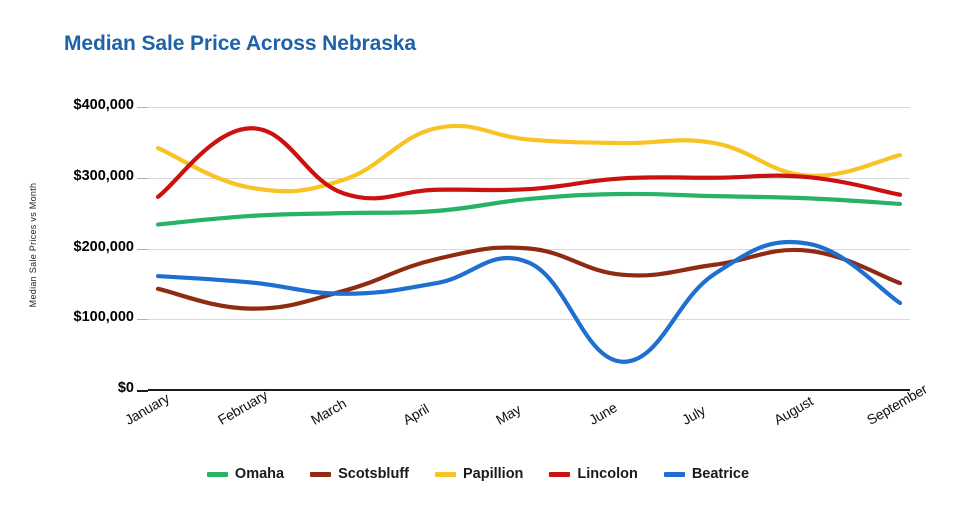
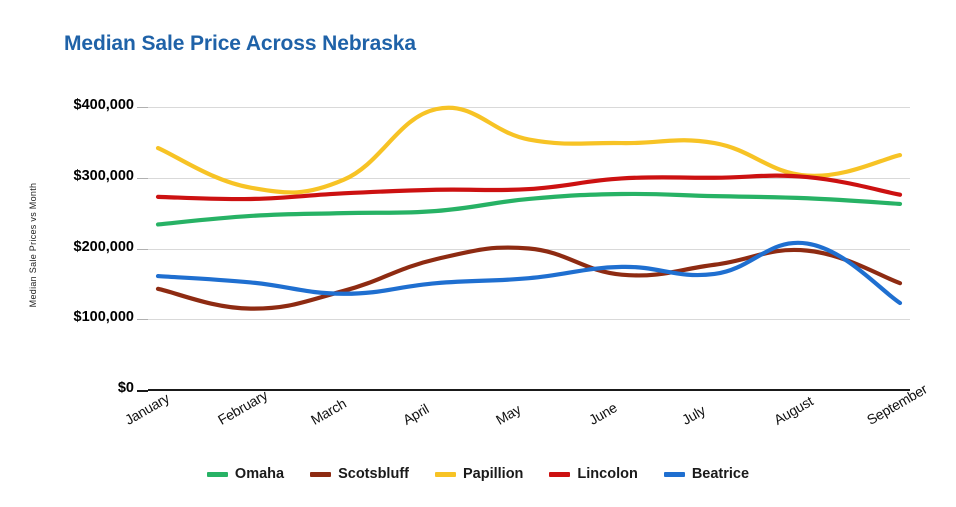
Lincolon/February: $370000 -> $270000
Papillion/April: $370000 -> $400000
Beatrice/May: $180000 -> $160000
Beatrice/June: $40000 -> $170000
